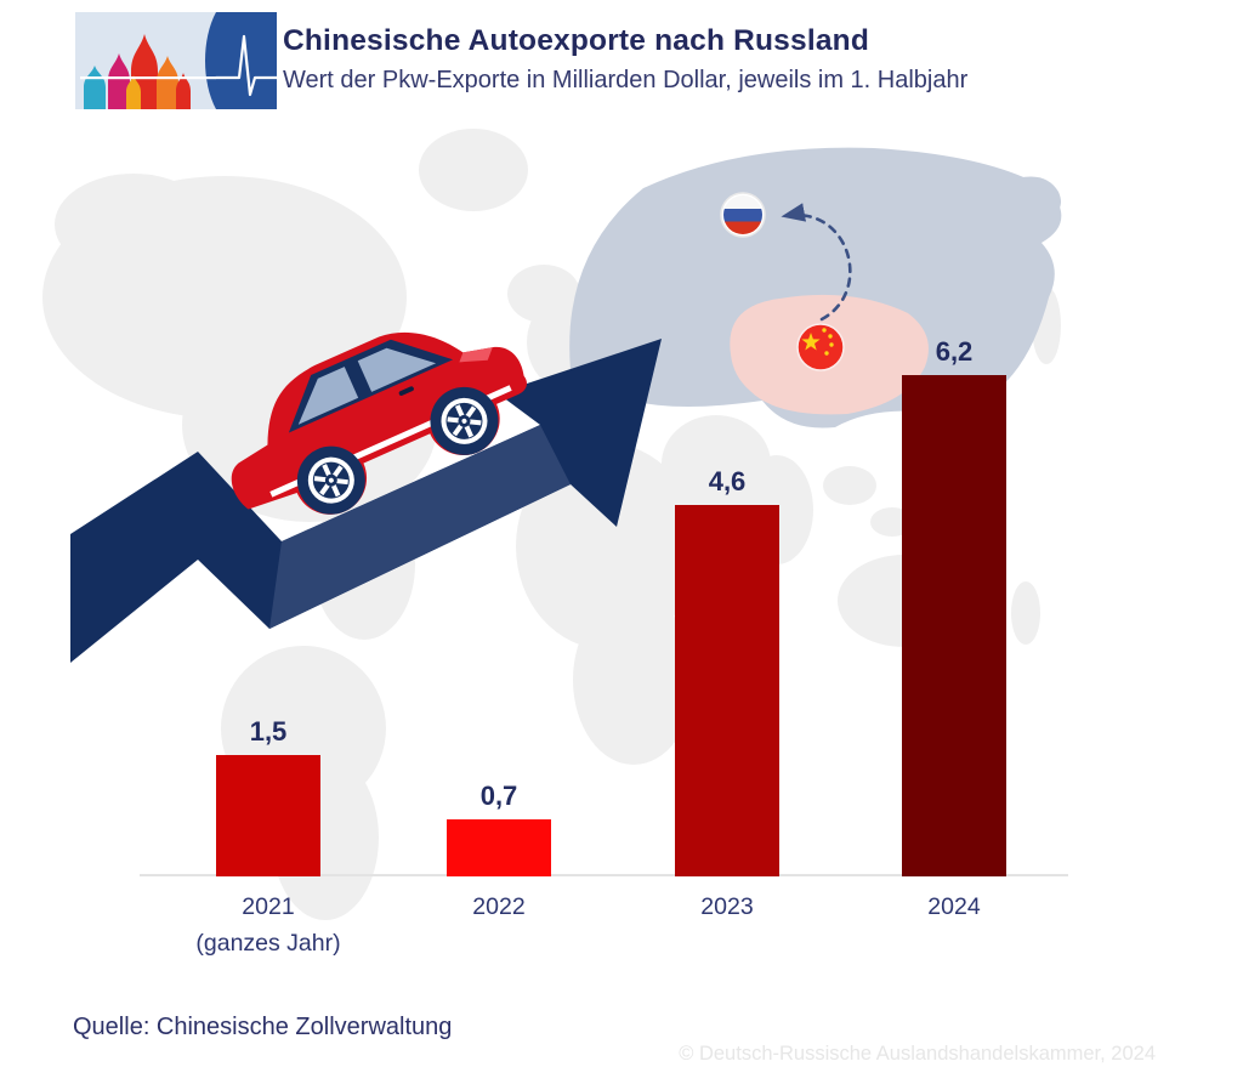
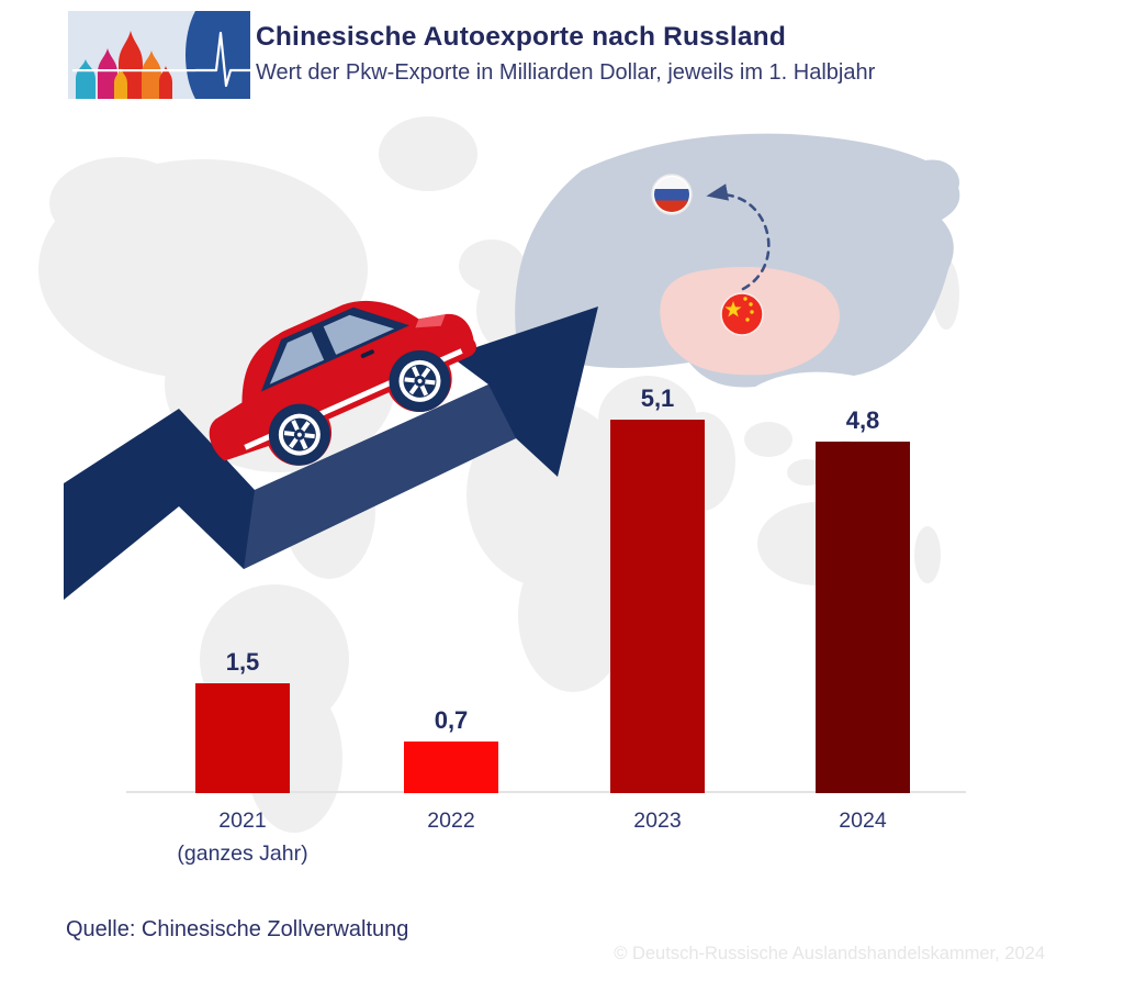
2023: 4,6 -> 5,1
2024: 6,2 -> 4,8
